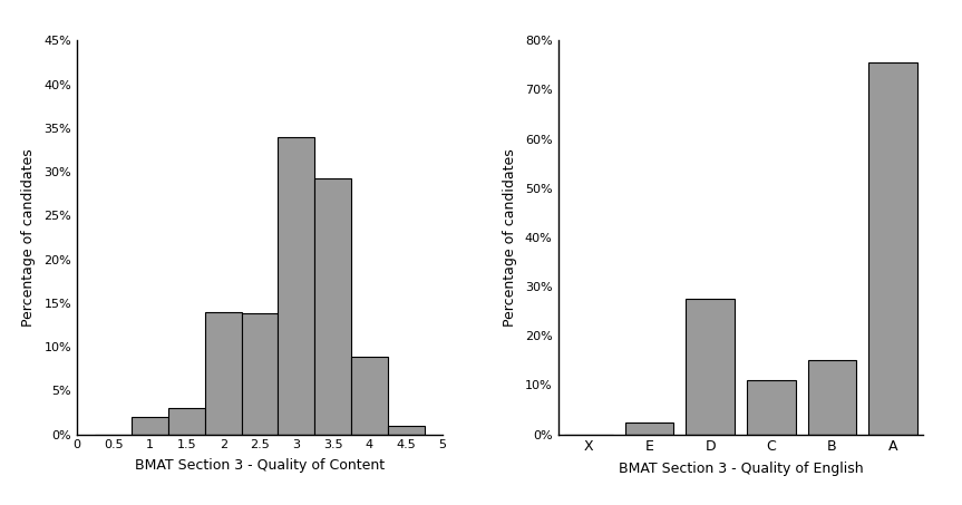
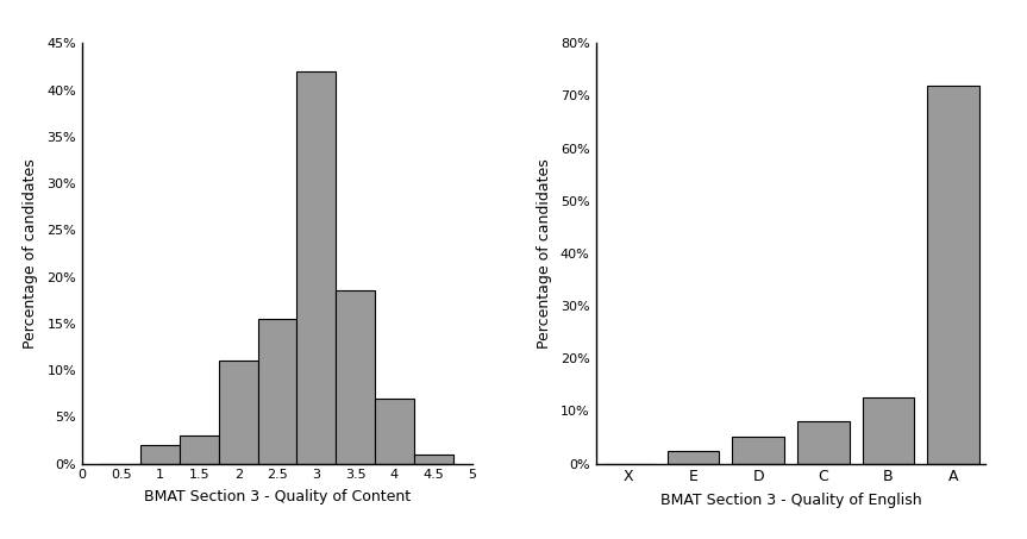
2: 14.0% -> 11.0%
2.5: 13.8% -> 15.5%
3: 34.0% -> 42.0%
3.5: 29.2% -> 18.5%
4: 8.8% -> 7.0%
D: 27.5% -> 5.0%
C: 11.0% -> 8.0%
B: 15.0% -> 12.5%
A: 75.5% -> 72.0%
